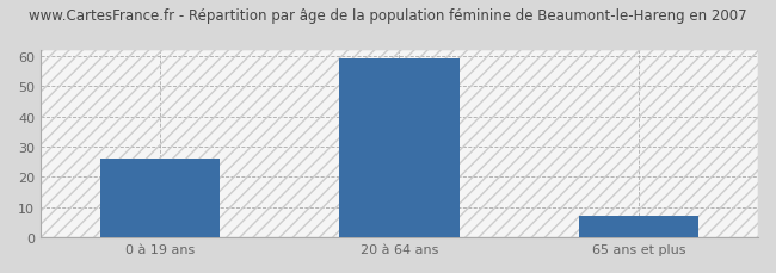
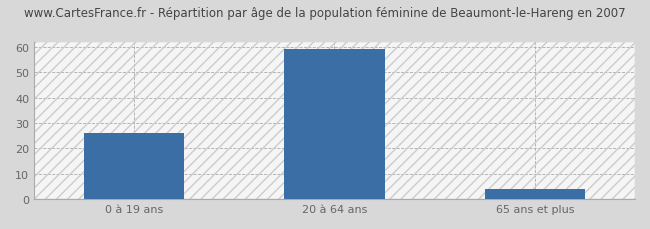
65 ans et plus: 7 -> 4
